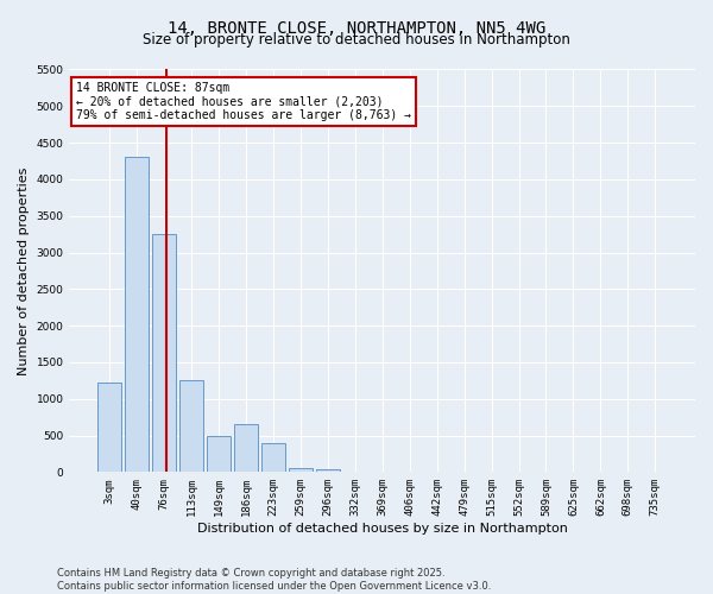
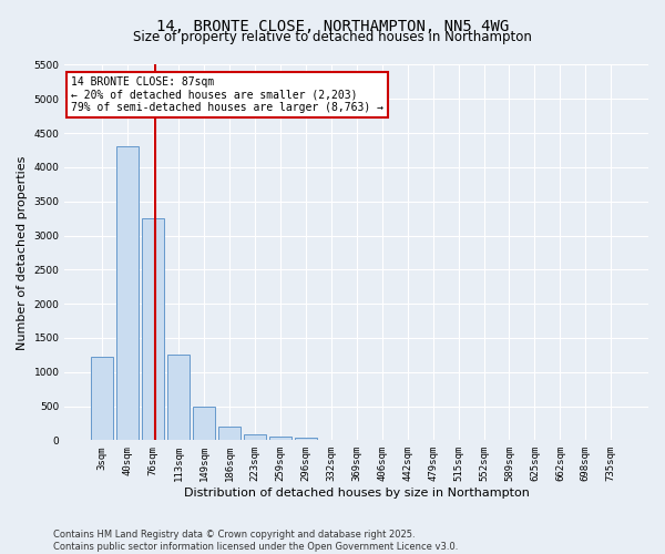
186sqm: 660 -> 200
223sqm: 400 -> 90
